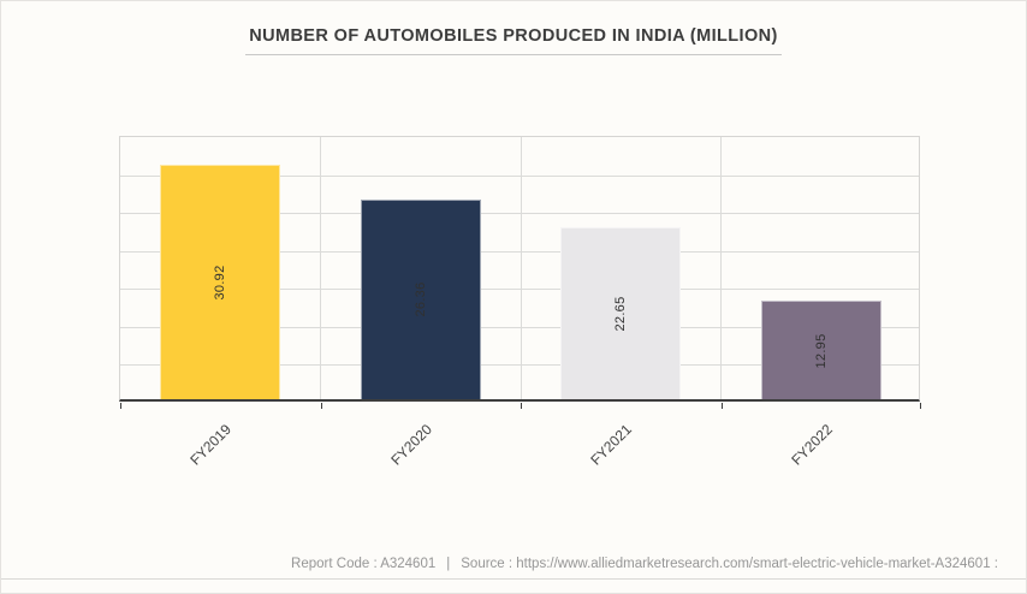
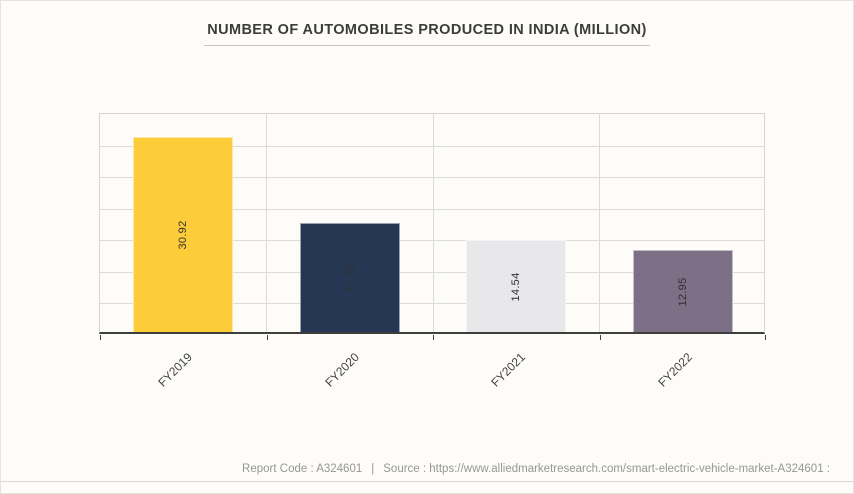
FY2020: 26.36 -> 17.32
FY2021: 22.65 -> 14.54
